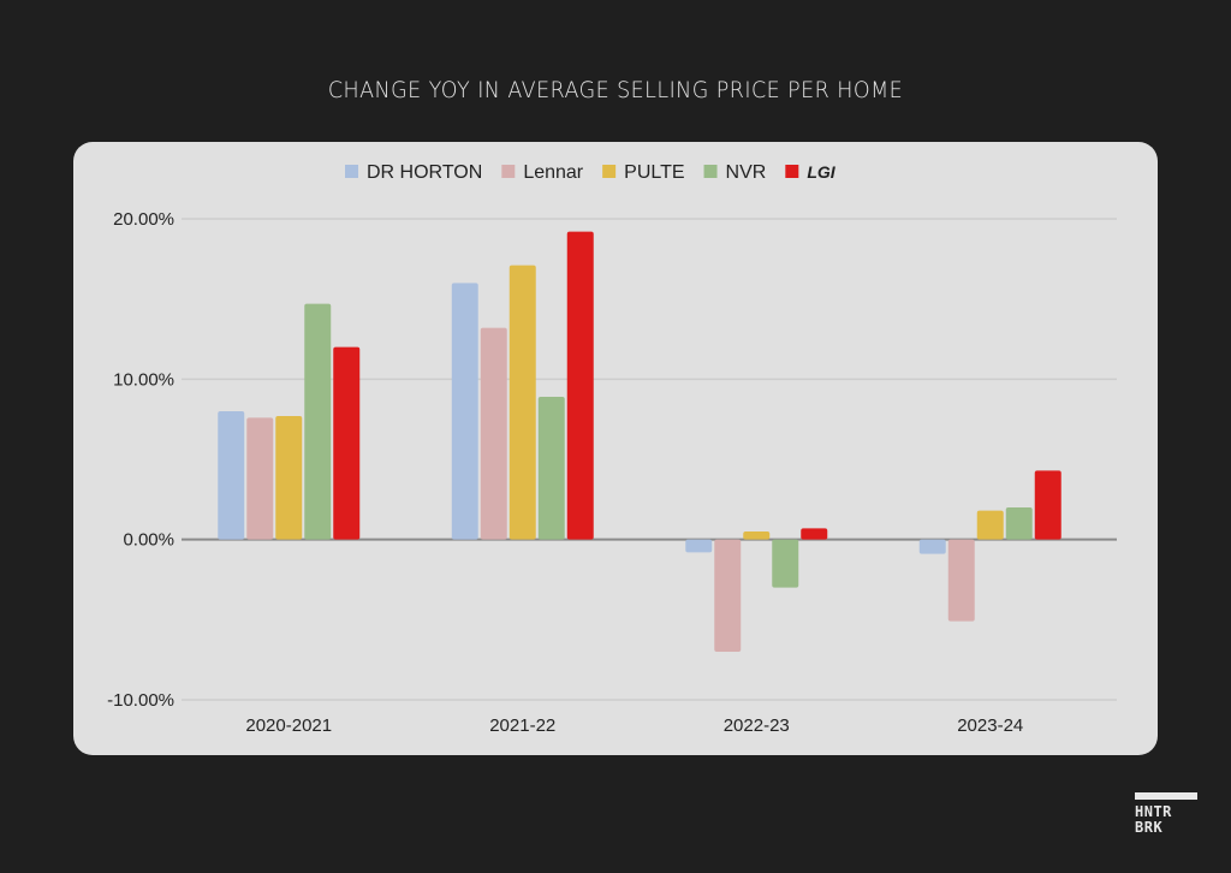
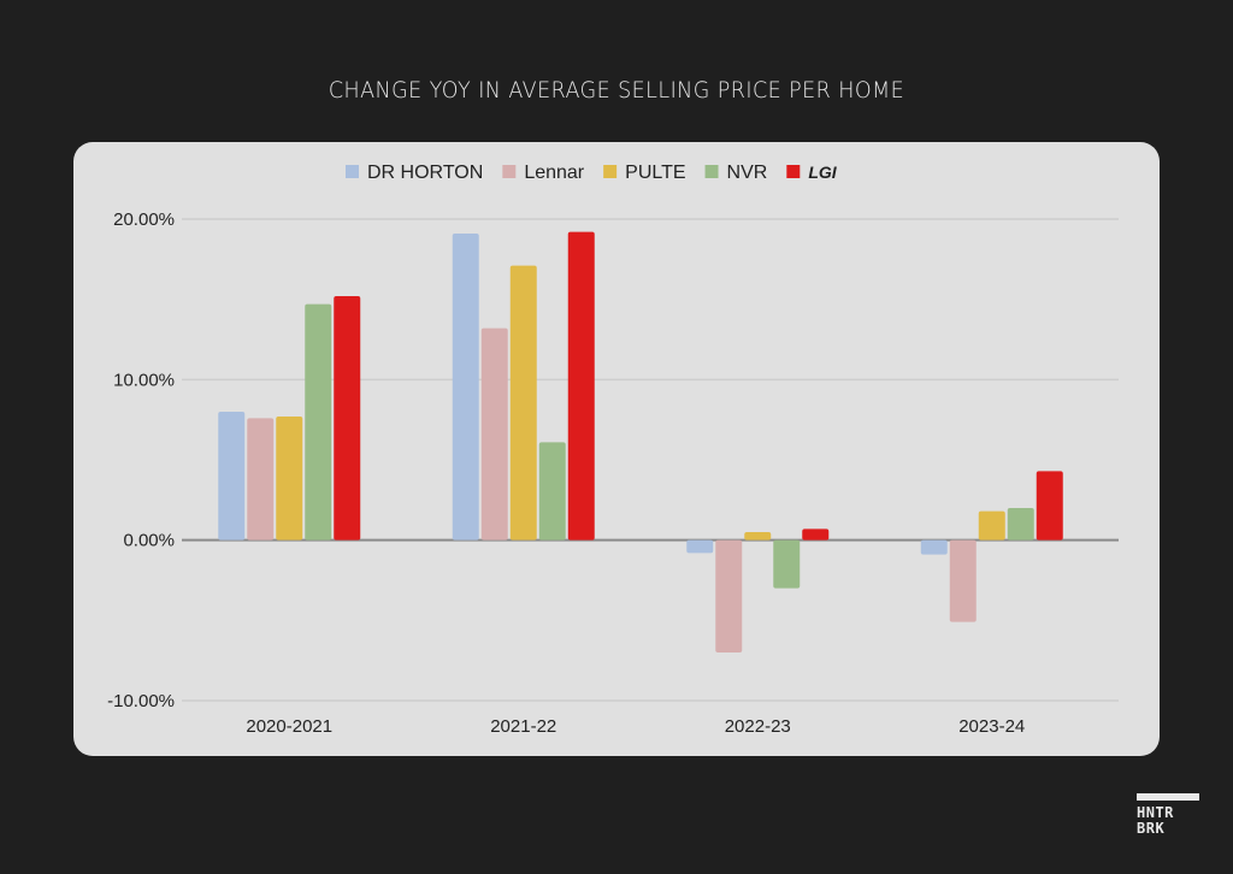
LGI/2020-2021: 12.0% -> 15.2%
DR HORTON/2021-22: 16.0% -> 19.1%
NVR/2021-22: 8.9% -> 6.1%
